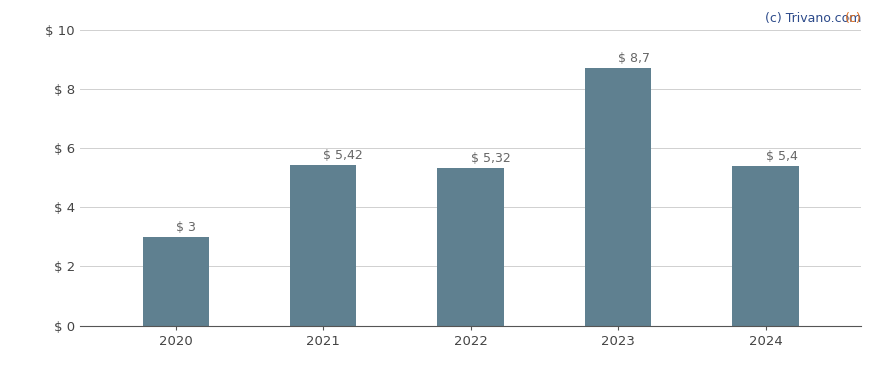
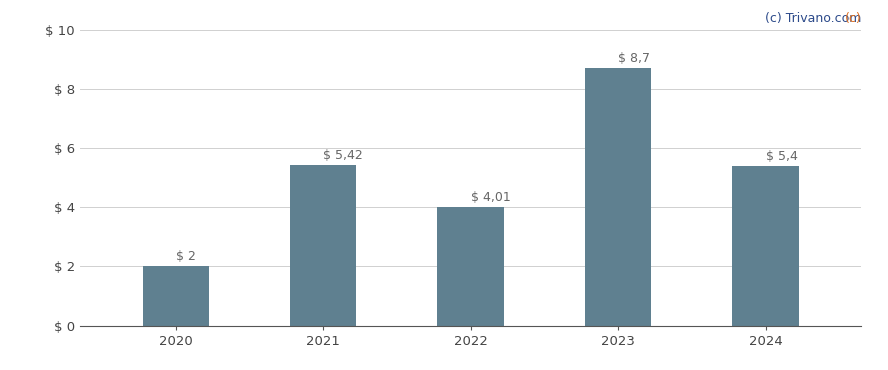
2020: 3 -> 2
2022: 5,32 -> 4,01
